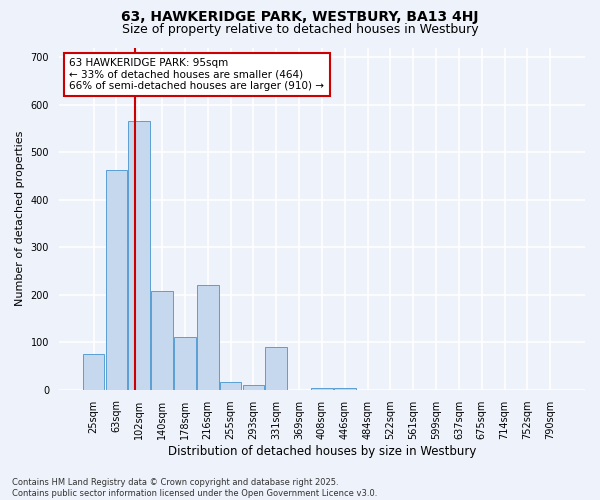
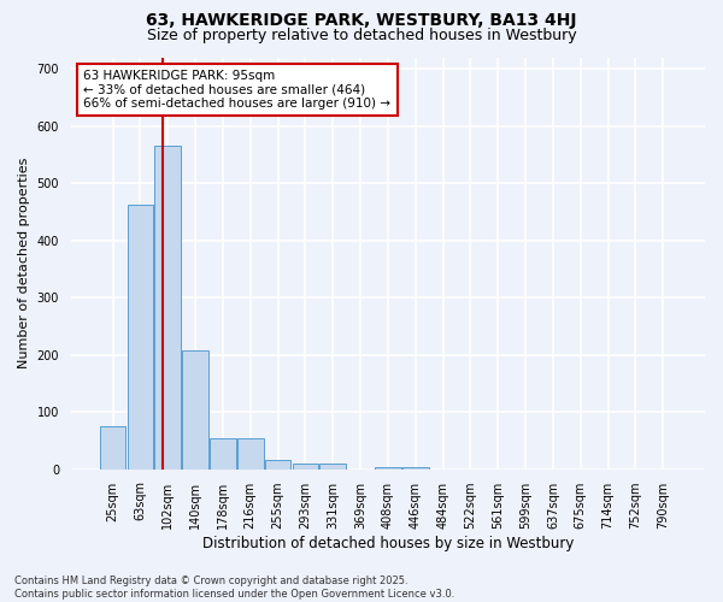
178sqm: 110 -> 55
216sqm: 220 -> 55
331sqm: 90 -> 10
